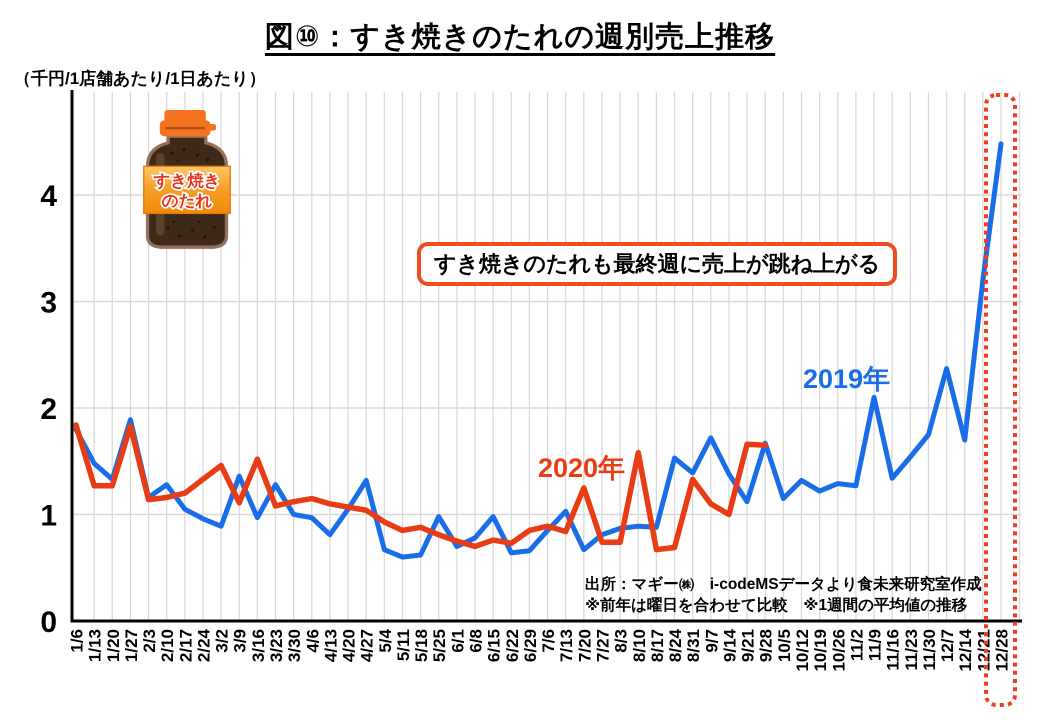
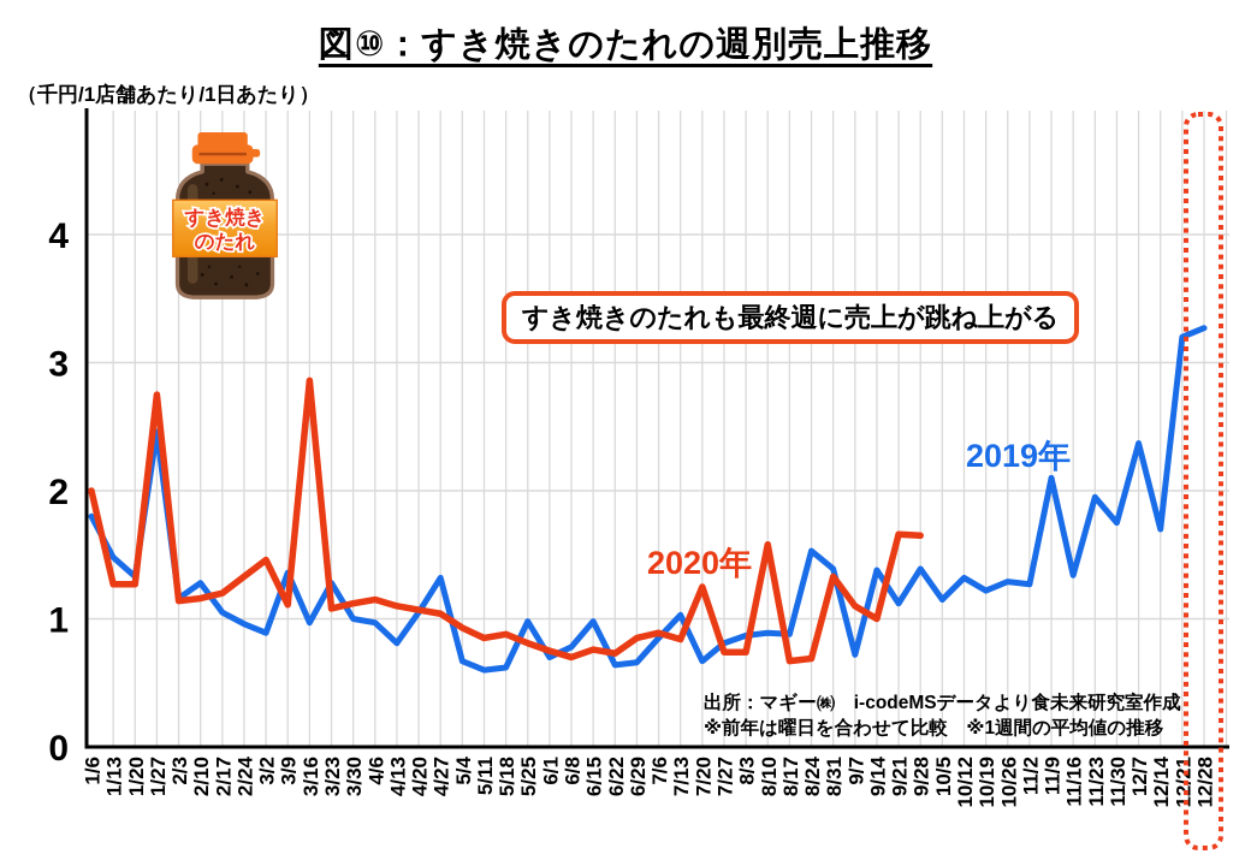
2020年/1/6: 1.84 -> 2.00
2019年/1/27: 1.89 -> 2.46
2020年/1/27: 1.83 -> 2.75
2020年/3/16: 1.52 -> 2.86
2019年/9/7: 1.72 -> 0.72
2019年/9/28: 1.67 -> 1.39
2019年/11/23: 1.54 -> 1.95
2019年/12/28: 4.48 -> 3.27
